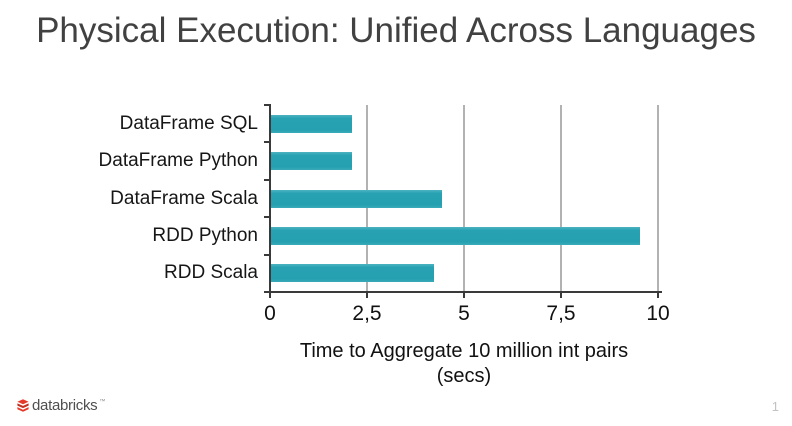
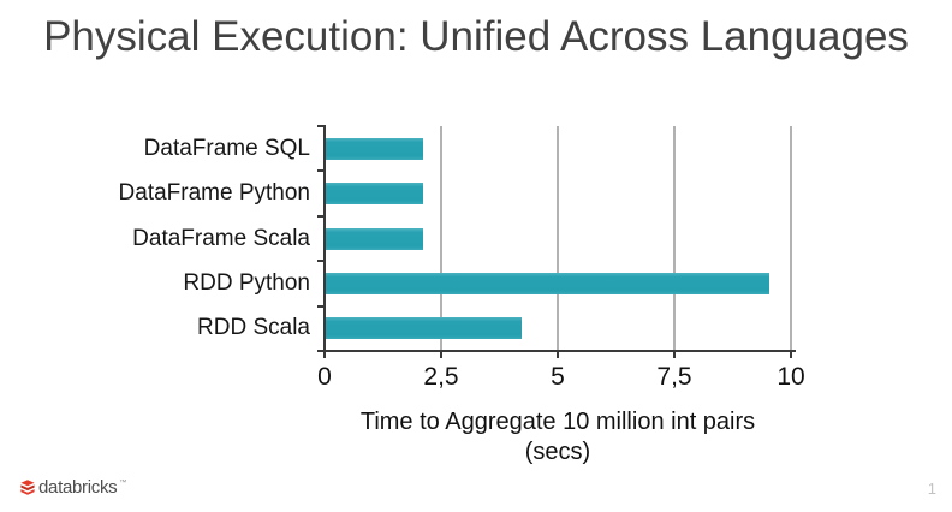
DataFrame Scala: 4.4 -> 2.1
